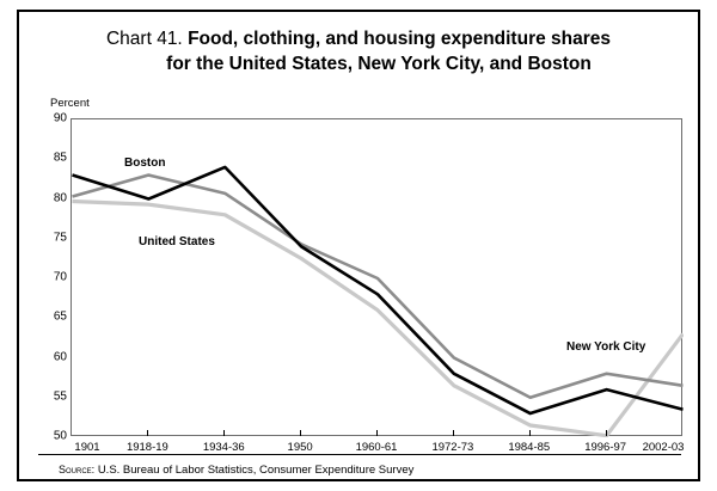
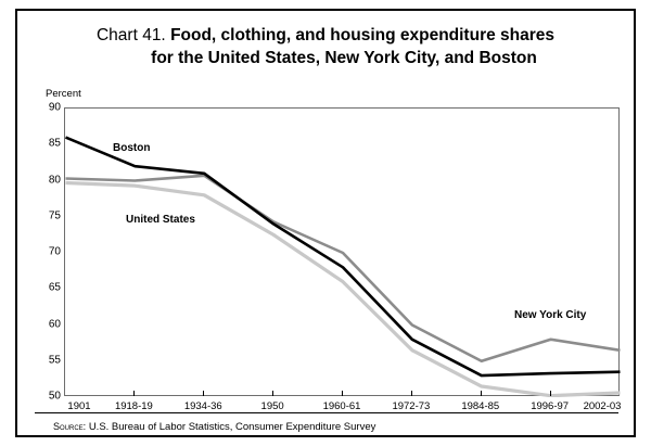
Boston/1901: 83 -> 86
Boston/1918-19: 80 -> 82
New York City/1918-19: 83 -> 80
Boston/1934-36: 84 -> 81
Boston/1996-97: 56 -> 53
United States/2002-03: 63 -> 51
